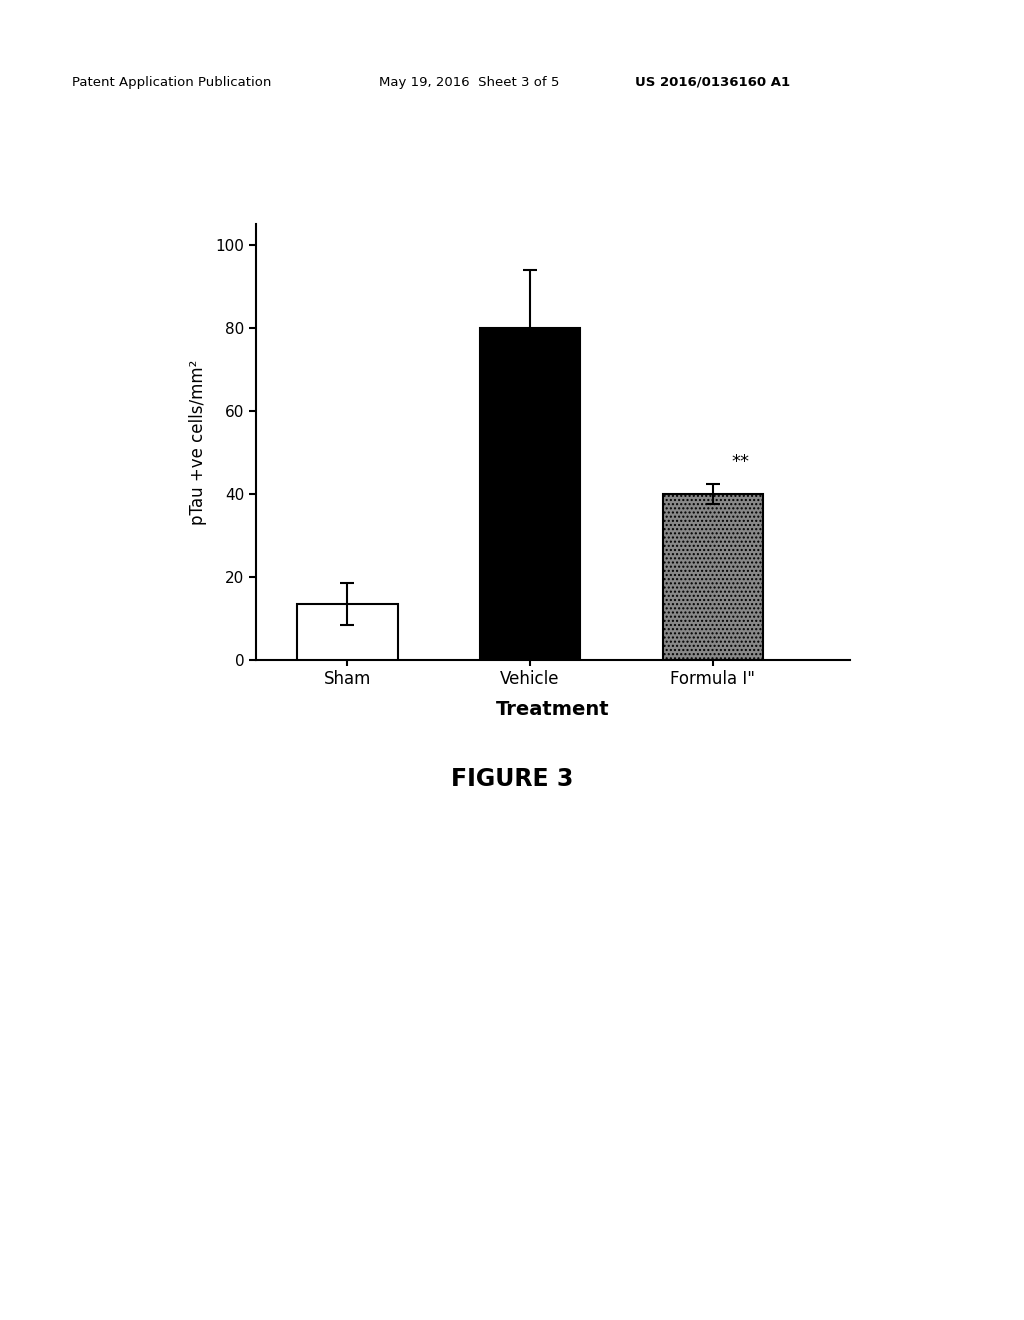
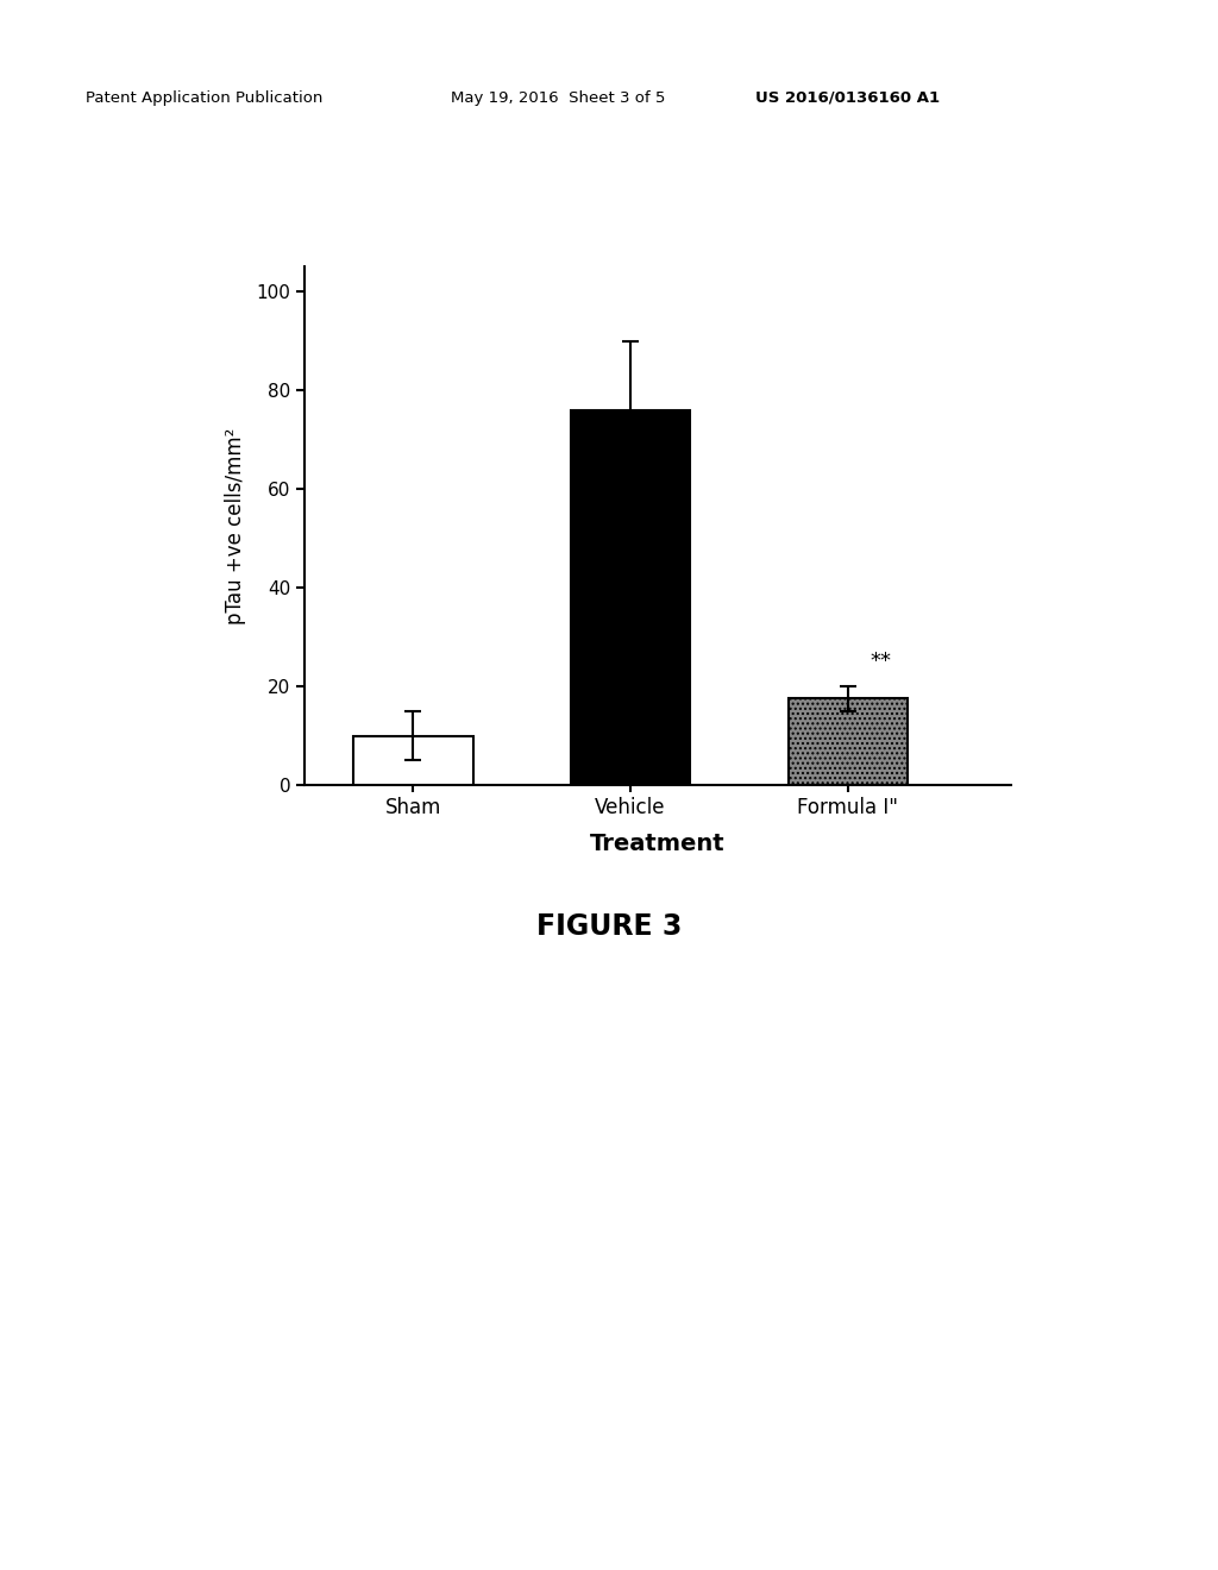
Sham: 13.5 -> 10.0
Vehicle: 80.0 -> 76.0
Formula I": 40.0 -> 17.5
